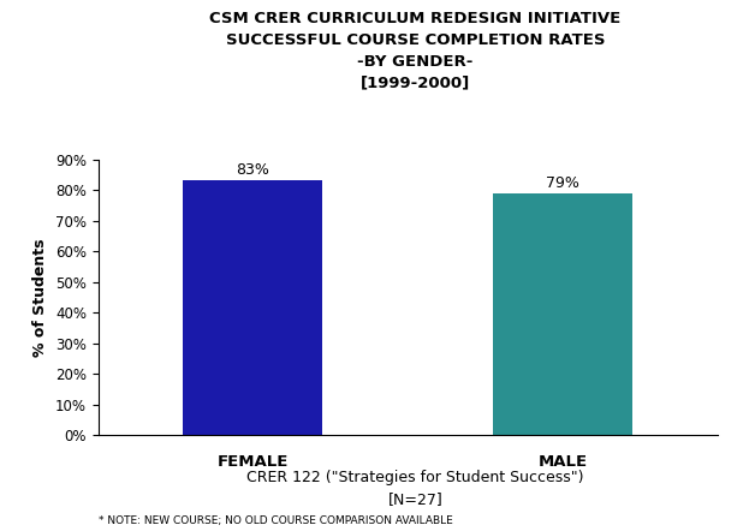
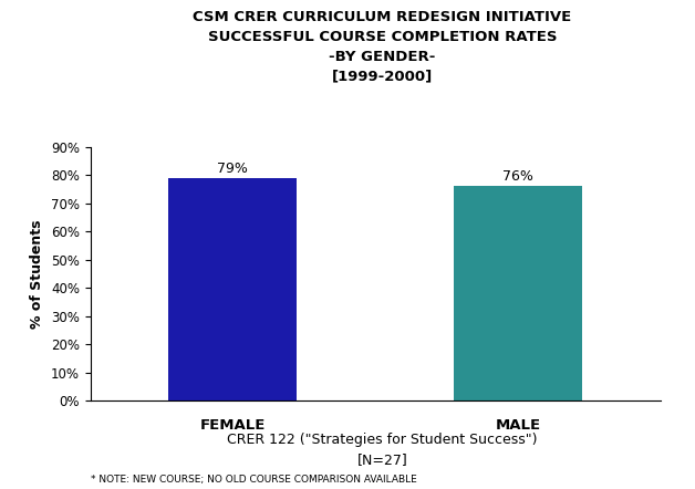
FEMALE: 83% -> 79%
MALE: 79% -> 76%
